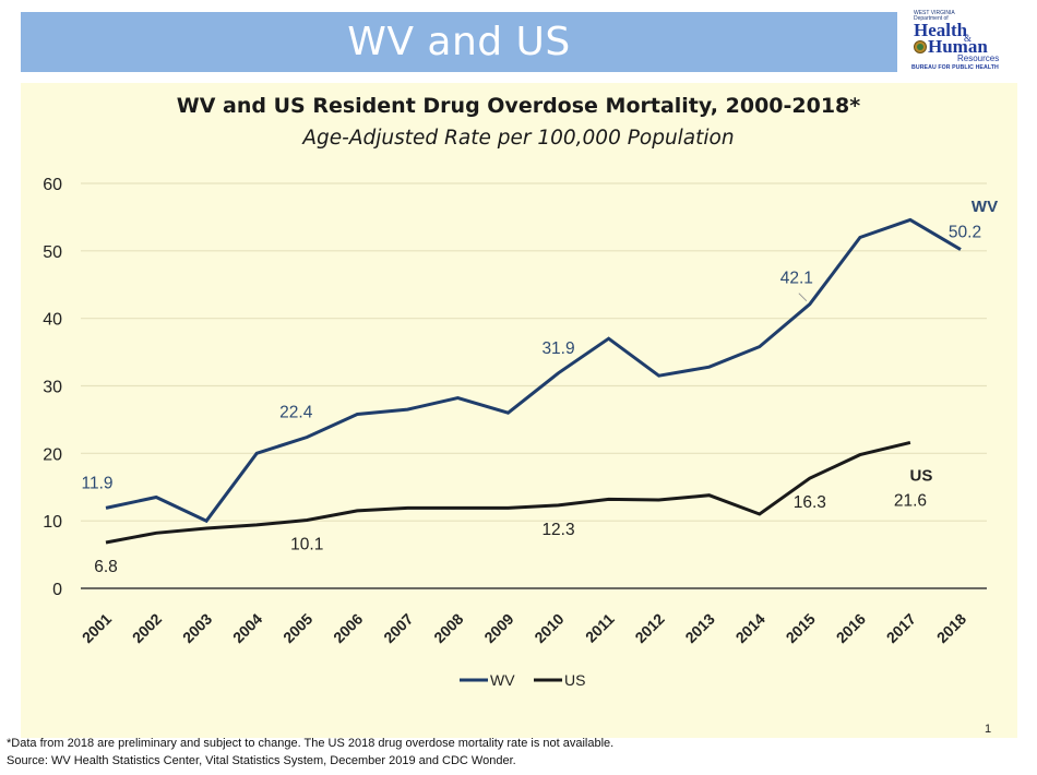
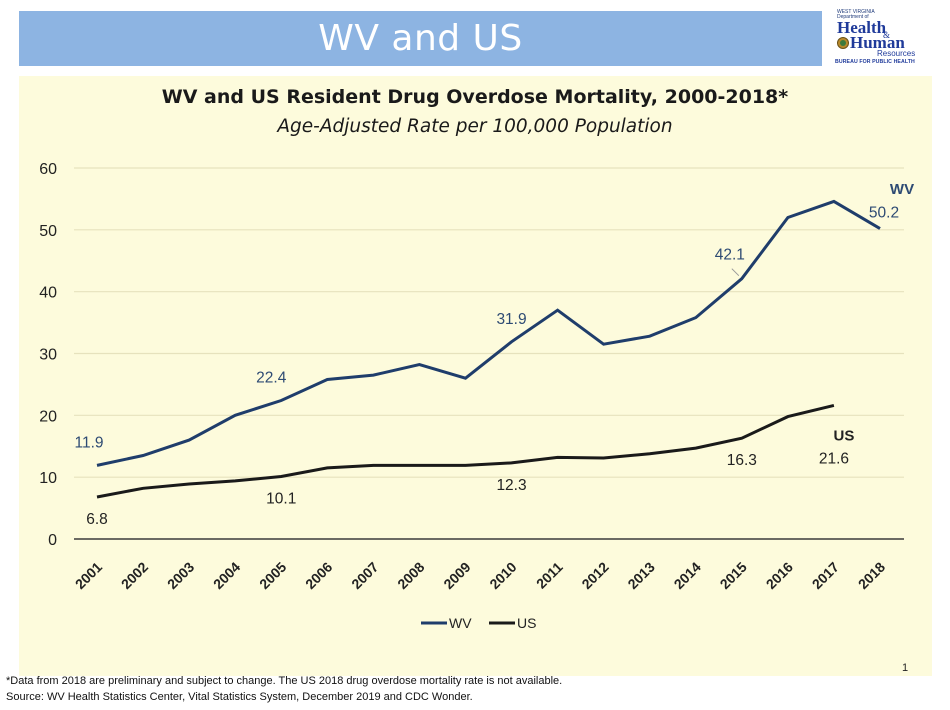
WV/2003: 10 -> 16
US/2014: 11 -> 15
